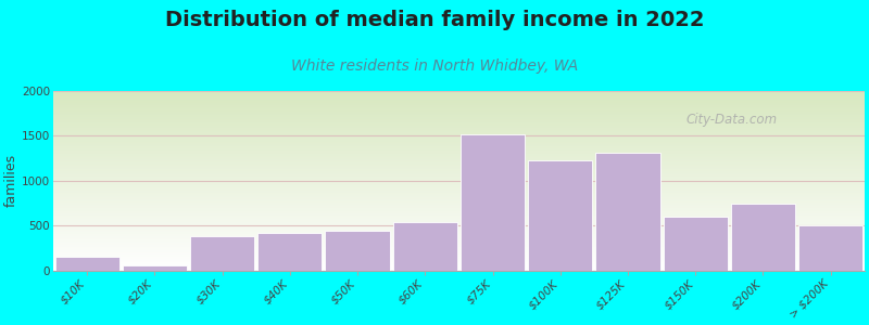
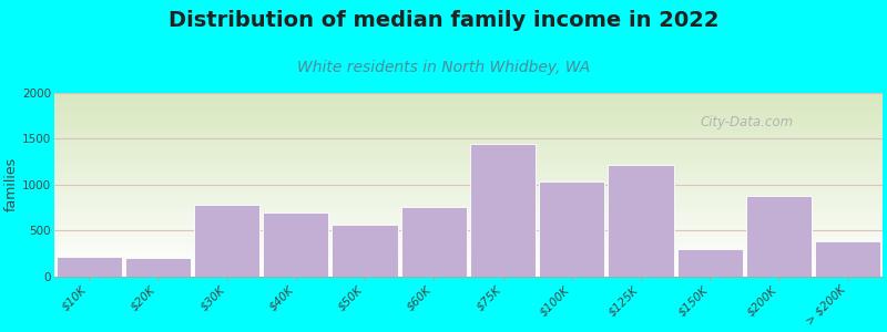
$10K: 150 -> 220
$20K: 60 -> 200
$30K: 380 -> 780
$40K: 420 -> 700
$50K: 450 -> 560
$60K: 540 -> 760
$75K: 1520 -> 1440
$100K: 1230 -> 1040
$125K: 1310 -> 1220
$150K: 600 -> 300
$200K: 750 -> 880
> $200K: 500 -> 380
